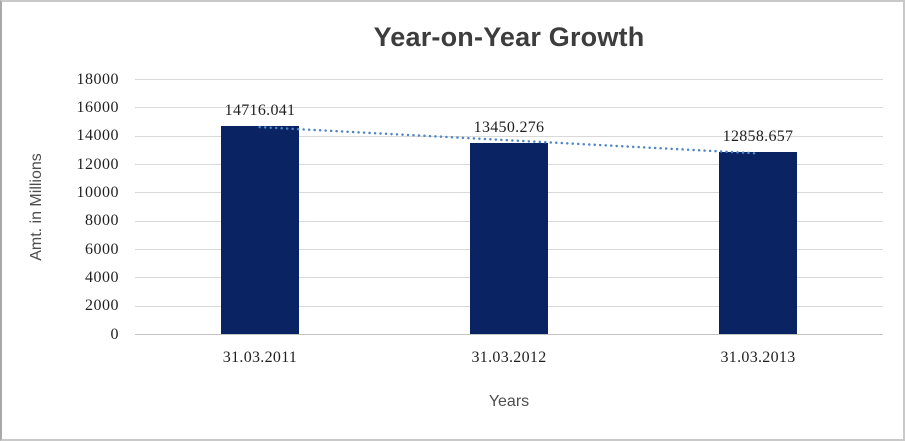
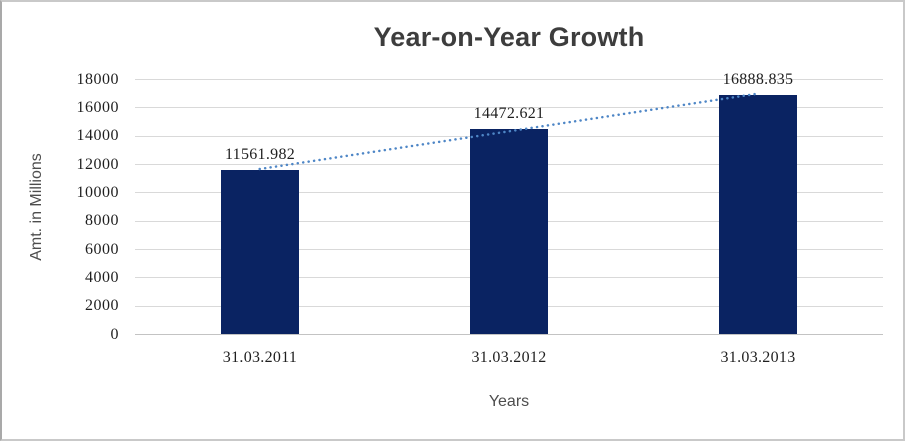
31.03.2011: 14716.041 -> 11561.982
31.03.2012: 13450.276 -> 14472.621
31.03.2013: 12858.657 -> 16888.835
